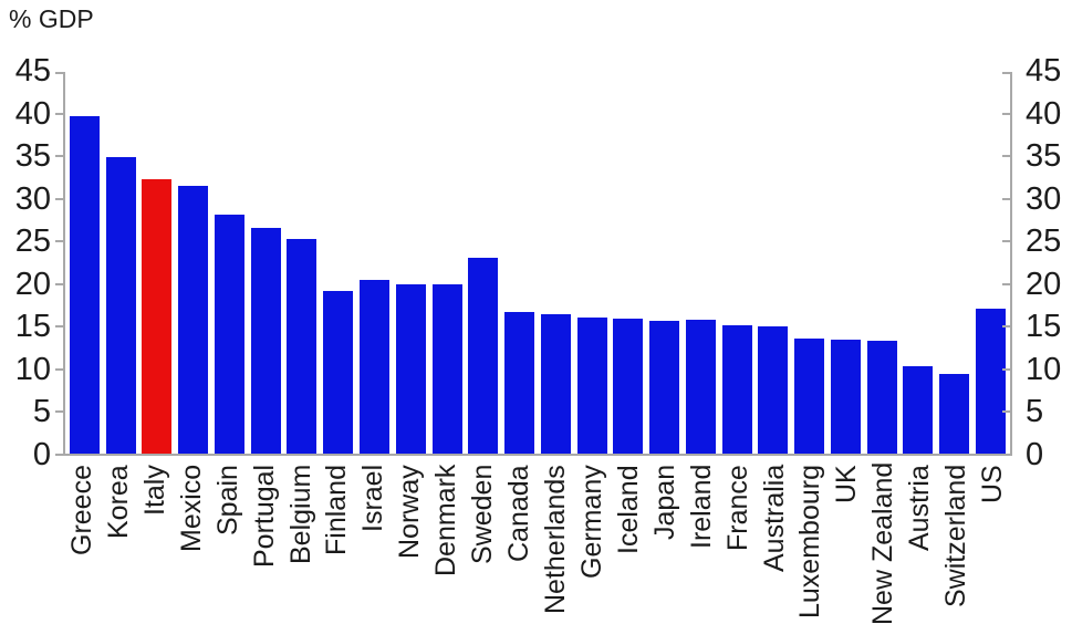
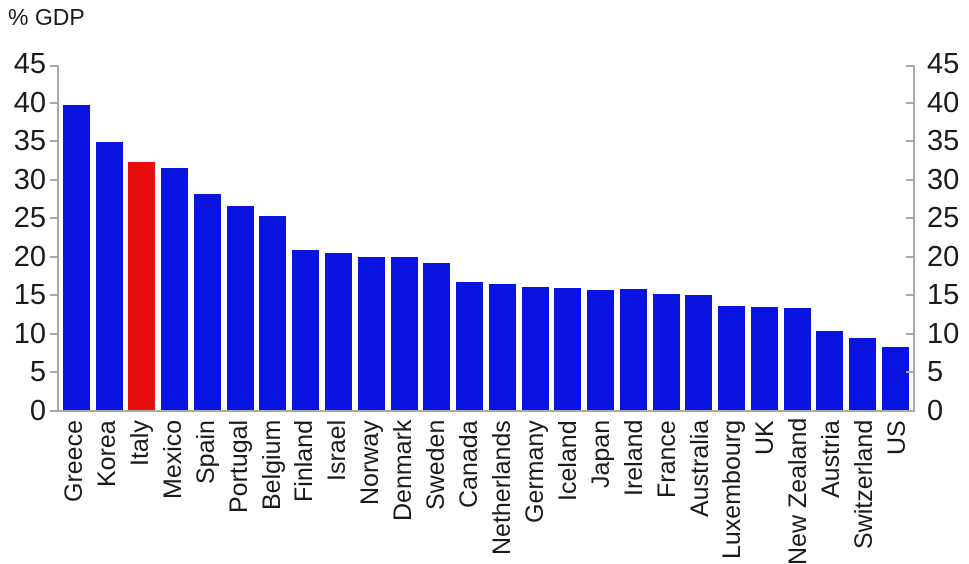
Finland: 19 -> 21
Sweden: 23 -> 19
US: 17 -> 8
